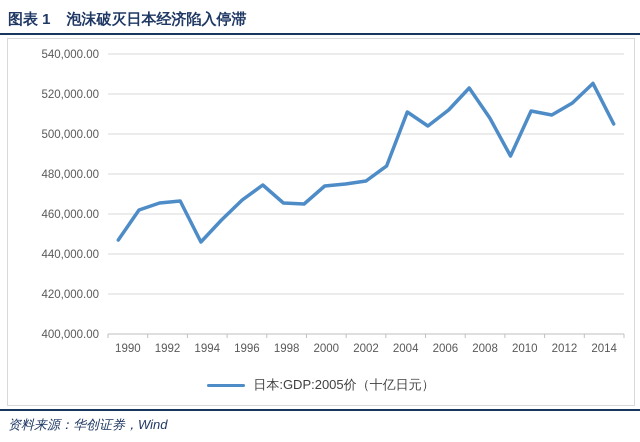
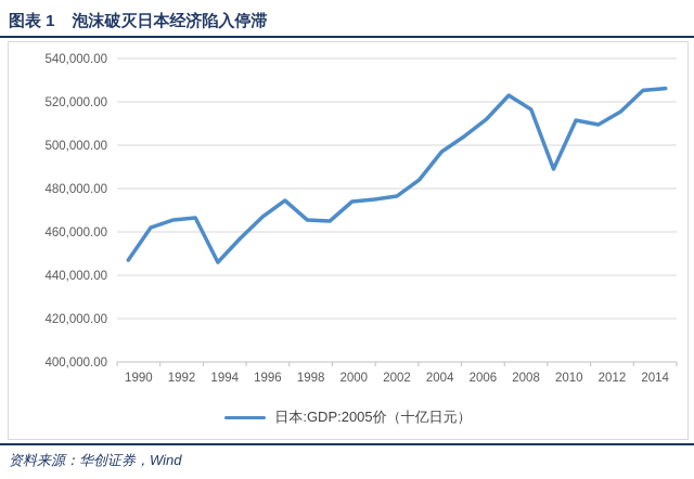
2004: 511000 -> 497000
2008: 508000 -> 516000
2014: 505000 -> 526000
